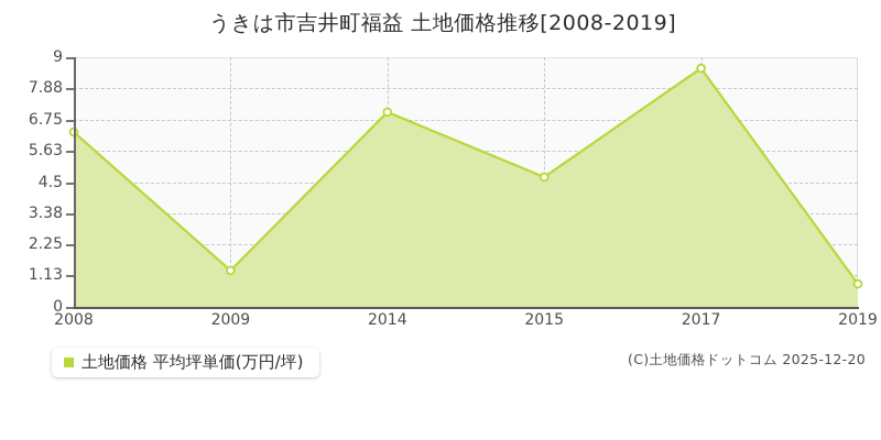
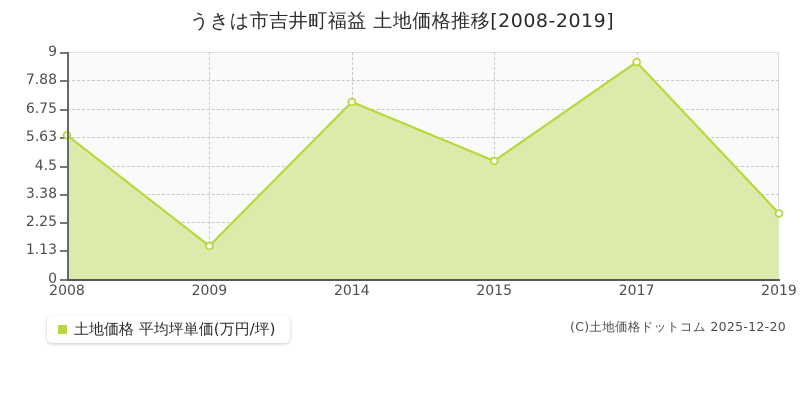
2008: 6.3 -> 5.7
2019: 0.8 -> 2.6
